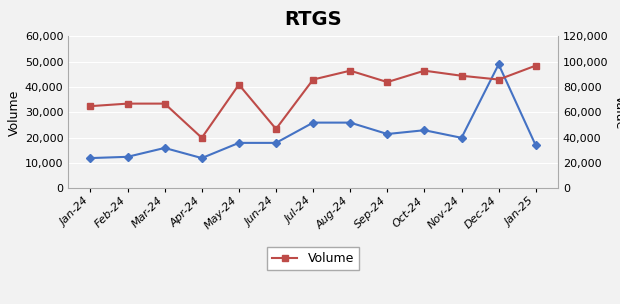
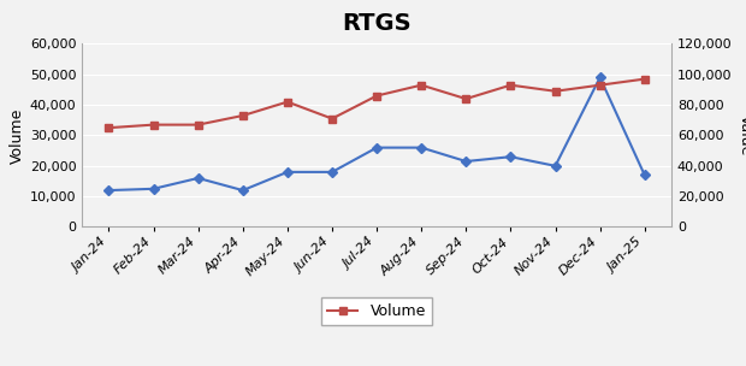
Volume/Apr-24: 40,000 -> 73,000
Volume/Jun-24: 47,000 -> 71,000
Volume/Dec-24: 86,000 -> 93,000
